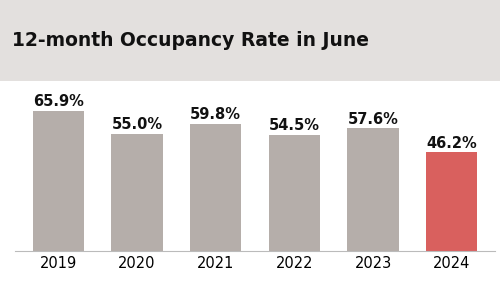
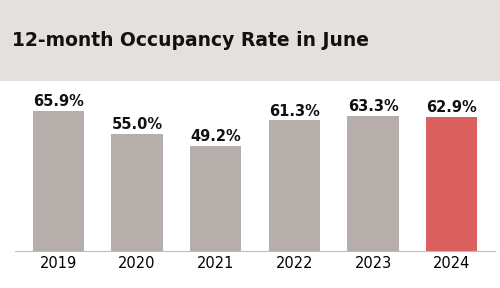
2021: 59.8% -> 49.2%
2022: 54.5% -> 61.3%
2023: 57.6% -> 63.3%
2024: 46.2% -> 62.9%
